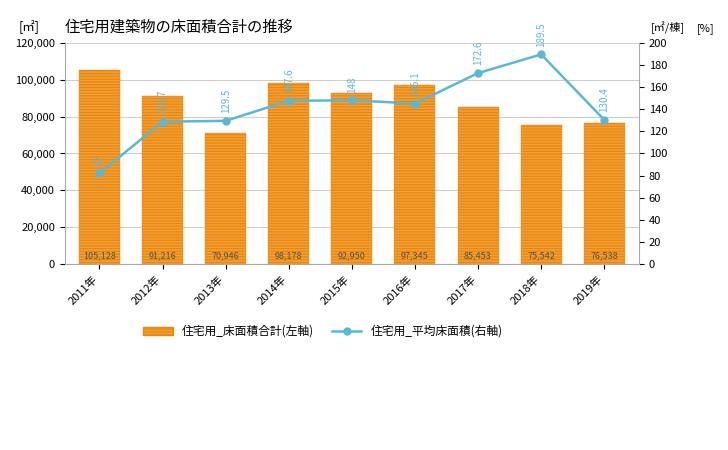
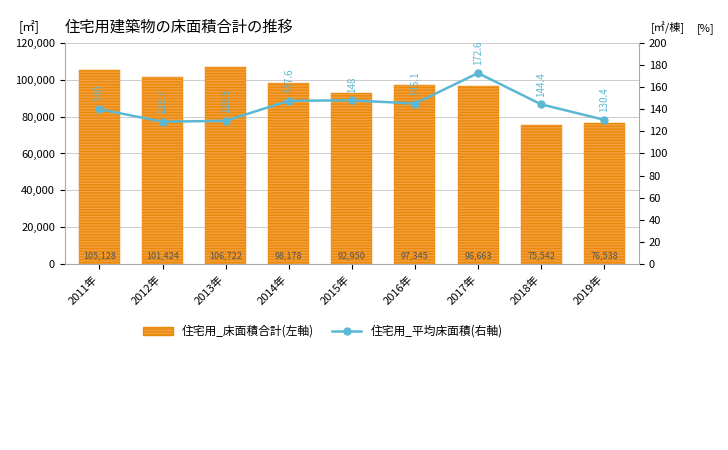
住宅用_平均床面積(右軸)/2011年: 82 -> 140
住宅用_床面積合計(左軸)/2012年: 91,216 -> 101,424
住宅用_床面積合計(左軸)/2013年: 70,946 -> 106,722
住宅用_床面積合計(左軸)/2017年: 85,453 -> 96,663
住宅用_平均床面積(右軸)/2018年: 189.5 -> 144.4
